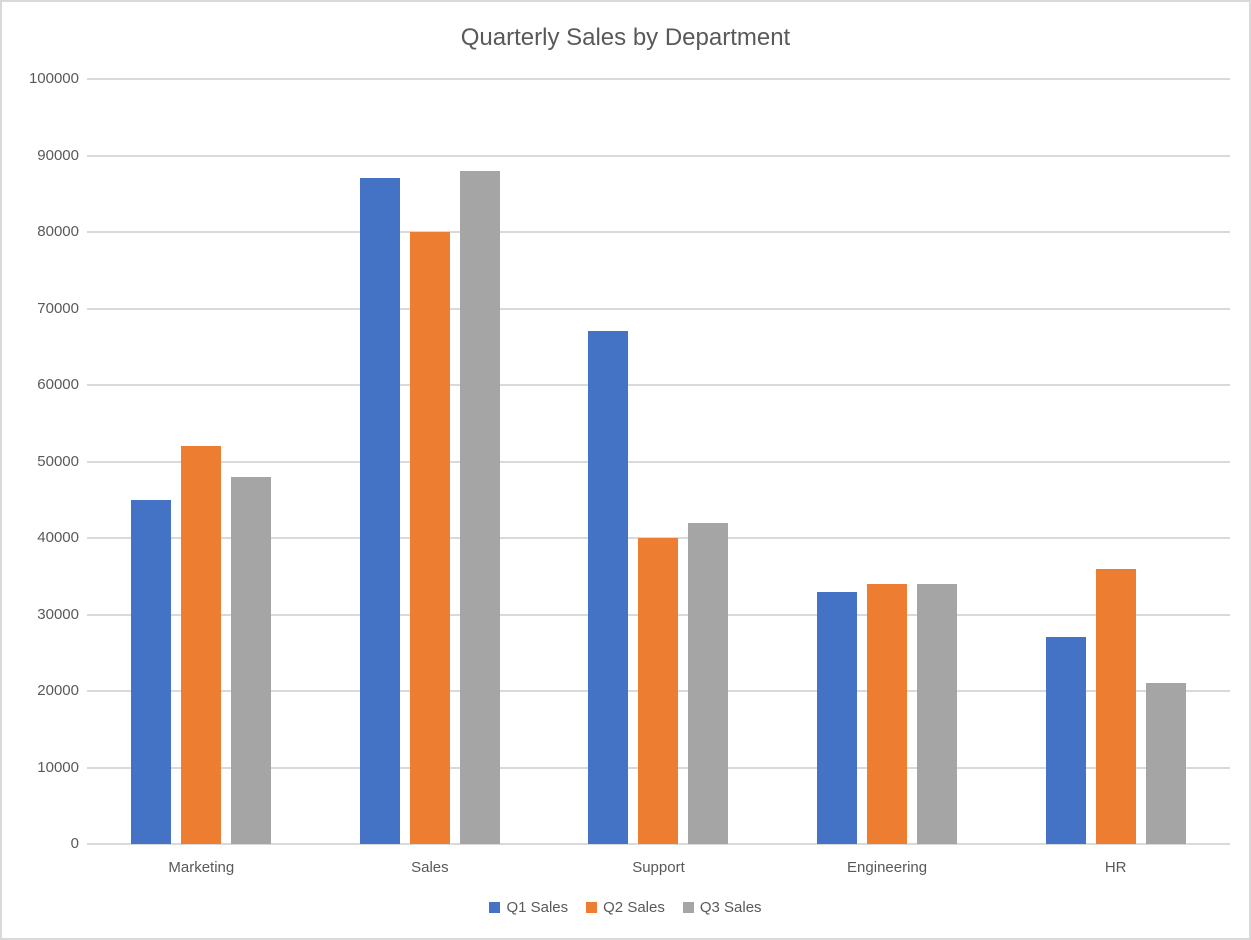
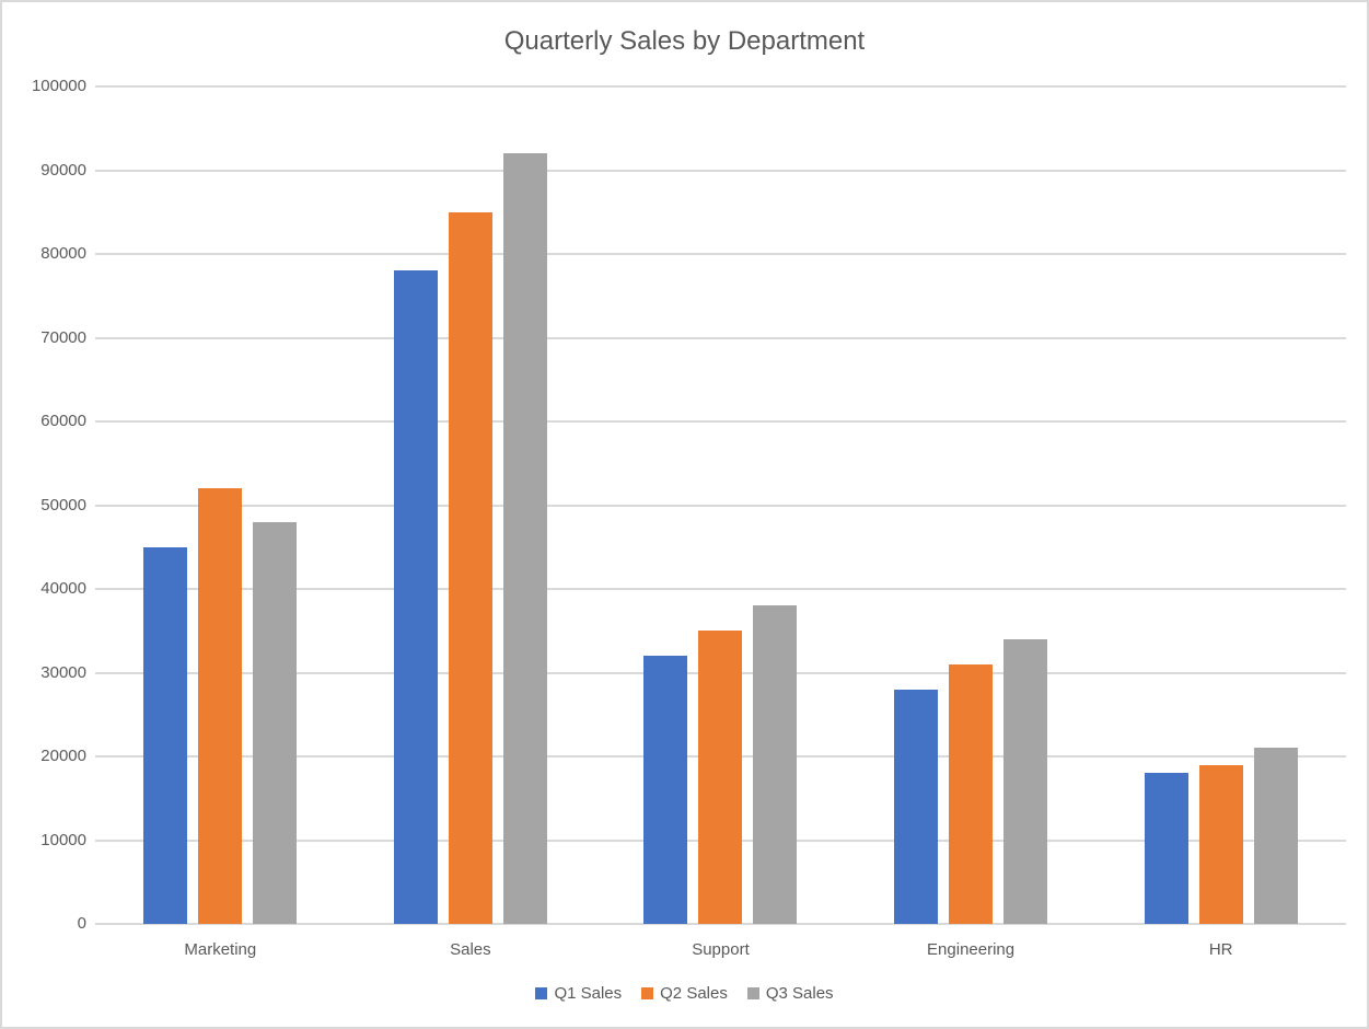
Q1 Sales/Sales: 87000 -> 78000
Q2 Sales/Sales: 80000 -> 85000
Q3 Sales/Sales: 88000 -> 92000
Q1 Sales/Support: 67000 -> 32000
Q2 Sales/Support: 40000 -> 35000
Q3 Sales/Support: 42000 -> 38000
Q1 Sales/Engineering: 33000 -> 28000
Q2 Sales/Engineering: 34000 -> 31000
Q1 Sales/HR: 27000 -> 18000
Q2 Sales/HR: 36000 -> 19000
